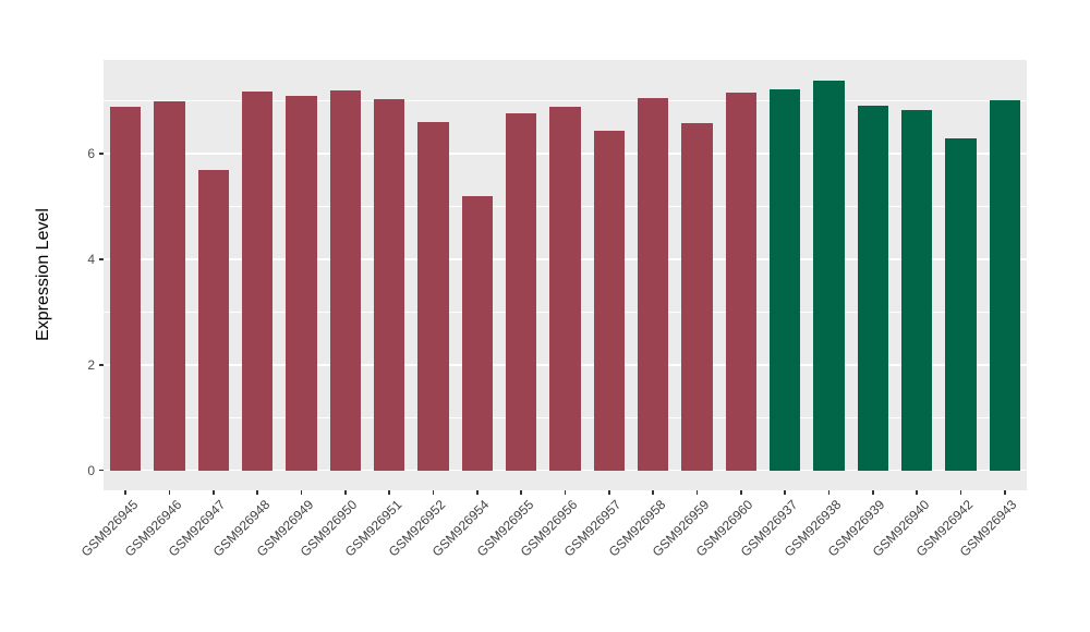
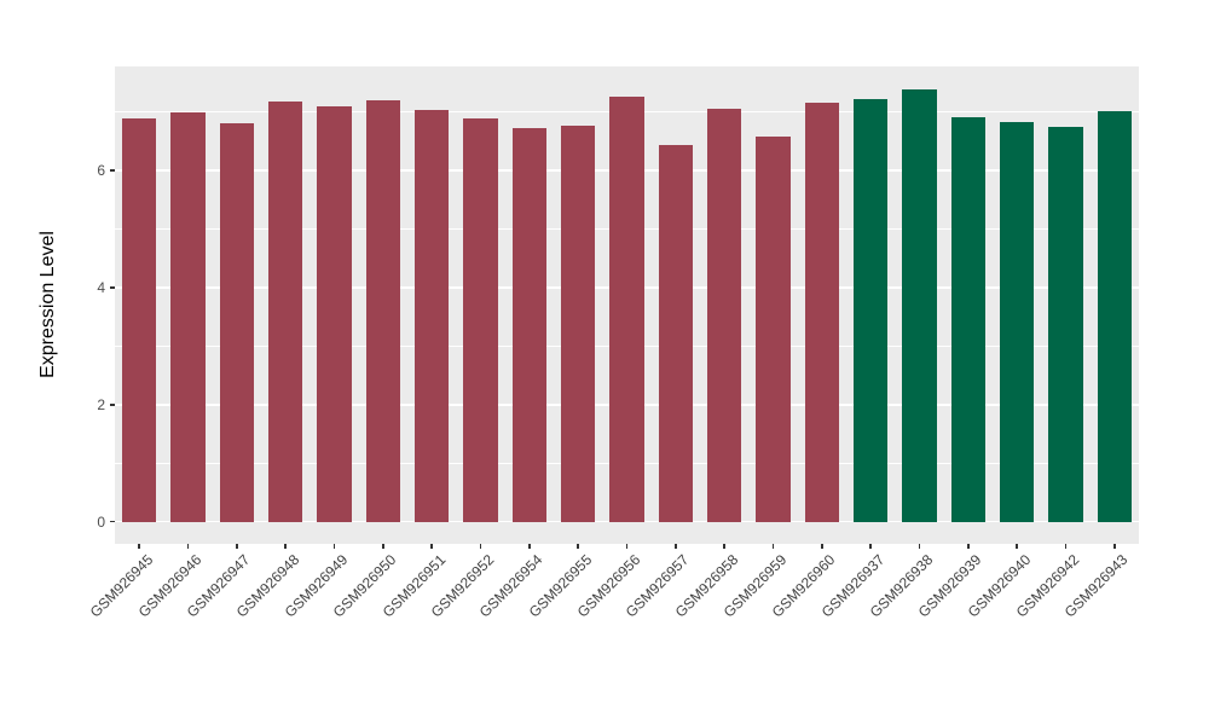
GSM926947: 5.7 -> 6.8
GSM926952: 6.6 -> 6.9
GSM926954: 5.2 -> 6.7
GSM926956: 6.9 -> 7.3
GSM926942: 6.3 -> 6.7
